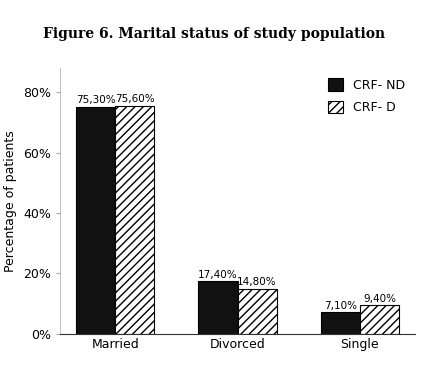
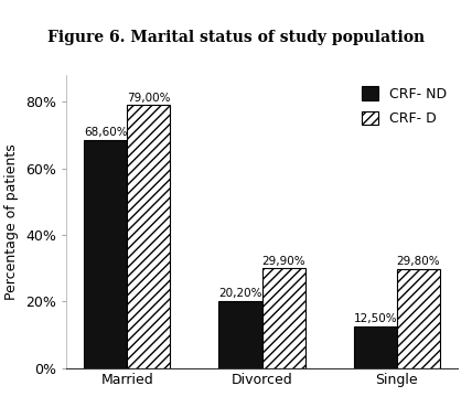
CRF- ND/Married: 75,30% -> 68,60%
CRF- D/Married: 75,60% -> 79,00%
CRF- ND/Divorced: 17,40% -> 20,20%
CRF- D/Divorced: 14,80% -> 29,90%
CRF- ND/Single: 7,10% -> 12,50%
CRF- D/Single: 9,40% -> 29,80%
